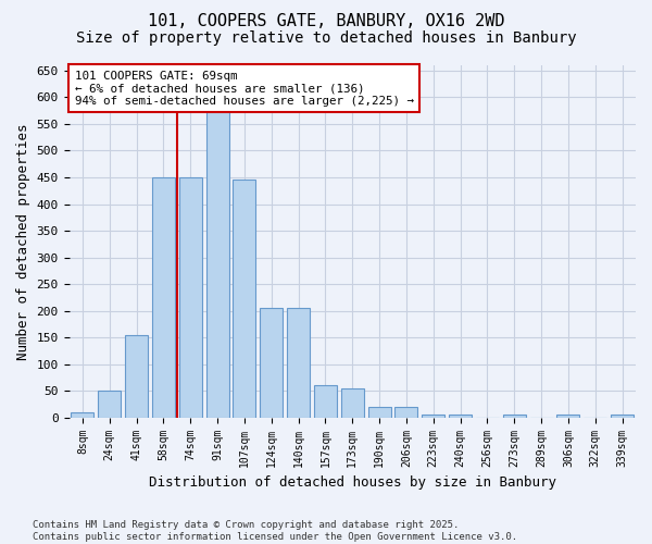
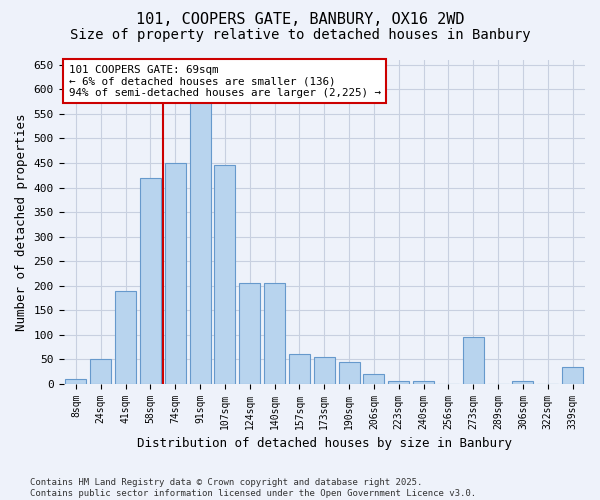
41sqm: 155 -> 190
58sqm: 450 -> 420
190sqm: 20 -> 45
273sqm: 5 -> 95
339sqm: 5 -> 35
